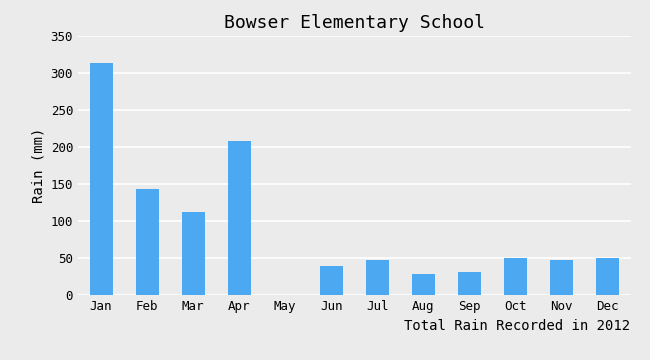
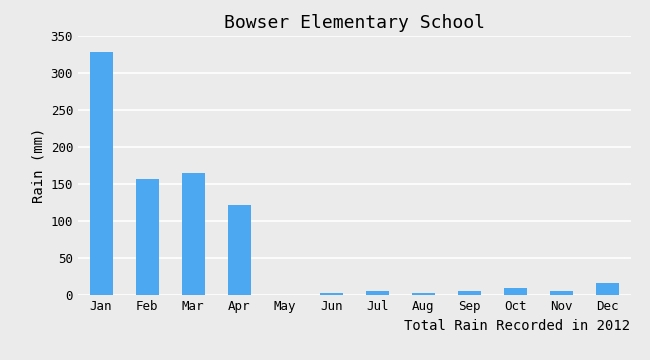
Jan: 314 -> 328
Feb: 144 -> 157
Mar: 112 -> 165
Apr: 208 -> 122
Jun: 40 -> 3
Jul: 48 -> 5
Aug: 28 -> 3
Sep: 32 -> 5
Oct: 50 -> 10
Nov: 48 -> 5
Dec: 50 -> 17
